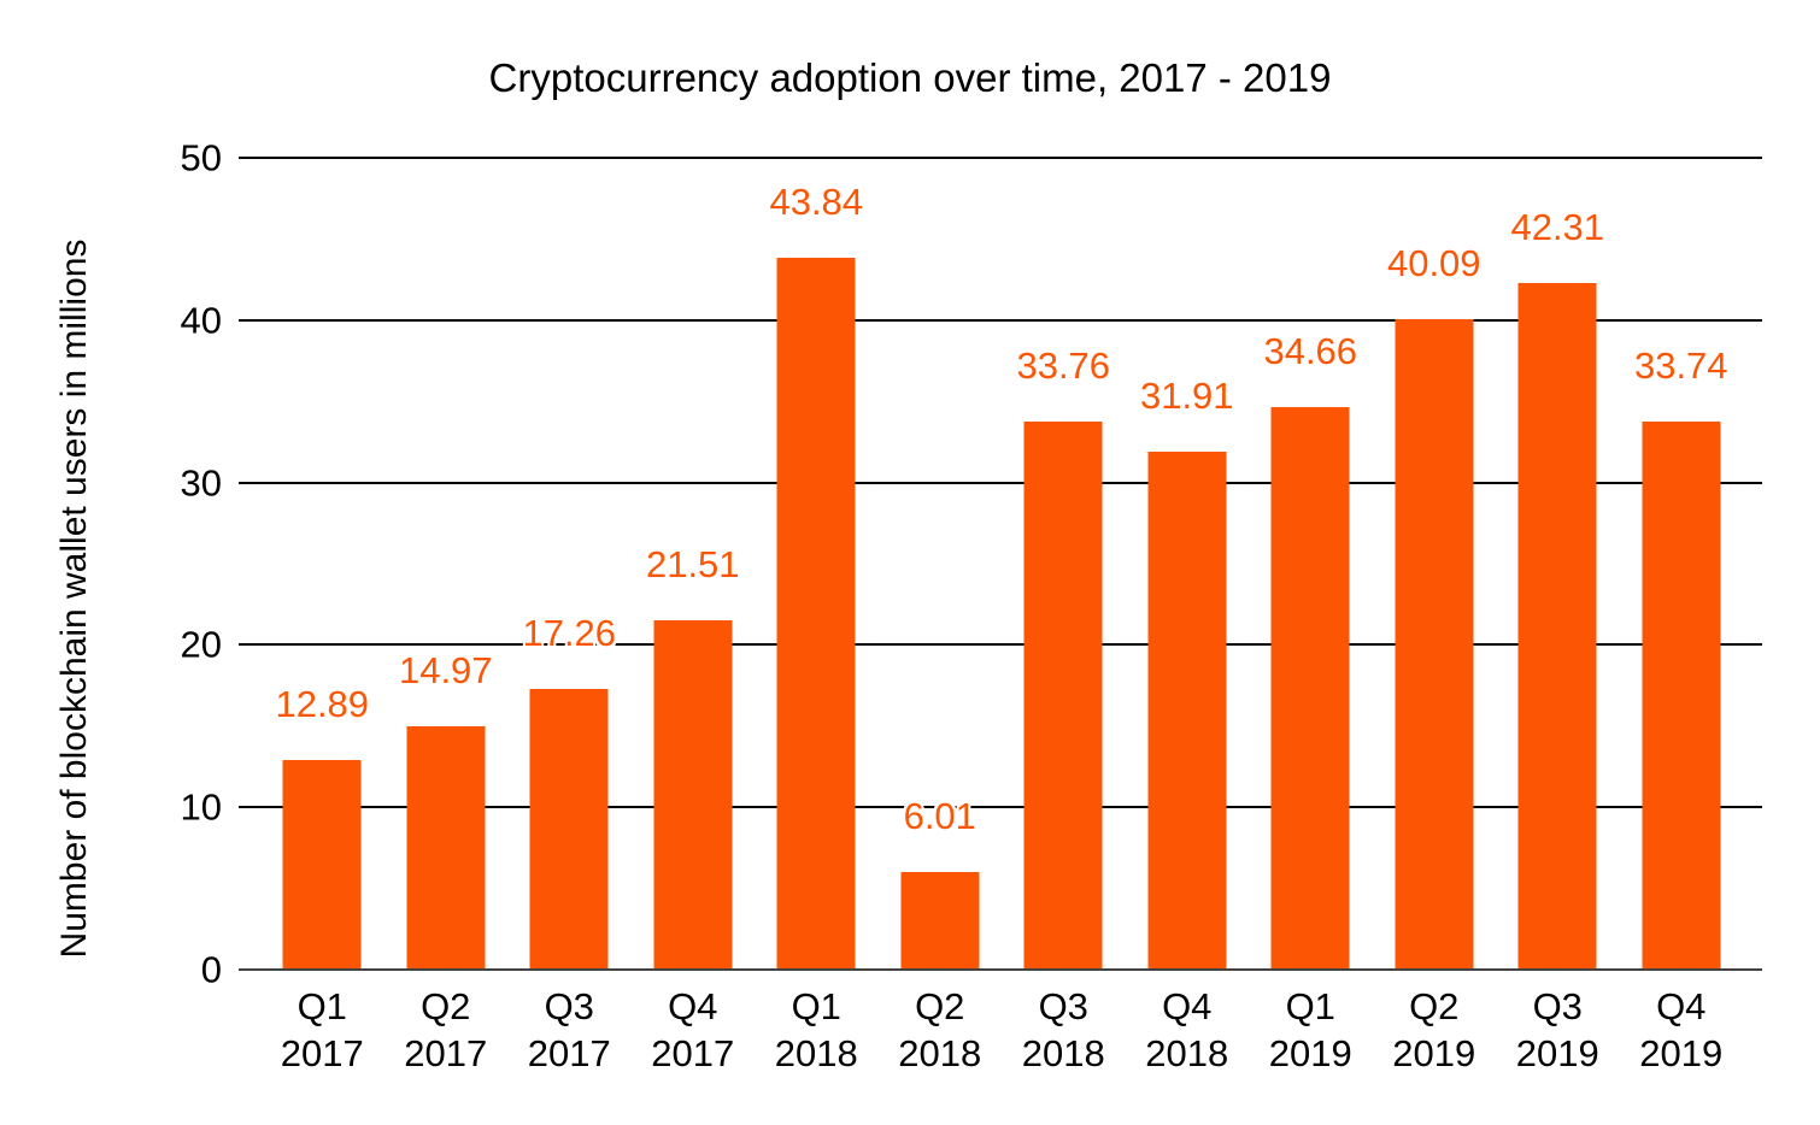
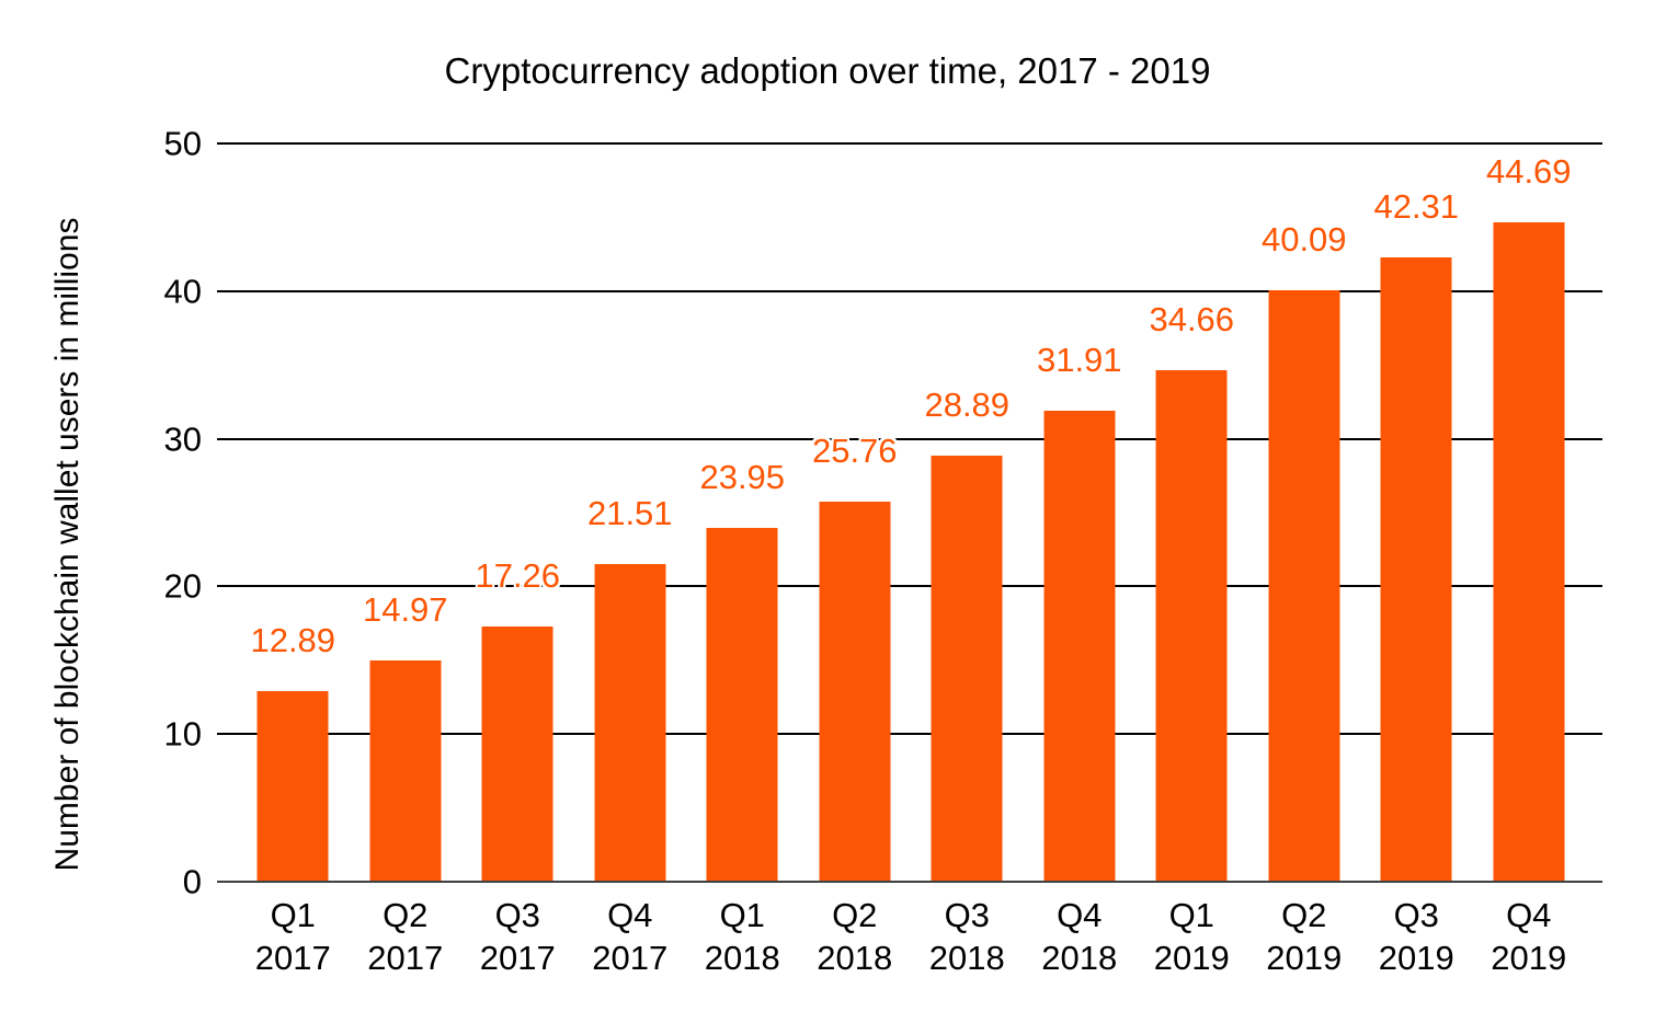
Q1 2018: 43.84 -> 23.95
Q2 2018: 6.01 -> 25.76
Q3 2018: 33.76 -> 28.89
Q4 2019: 33.74 -> 44.69
